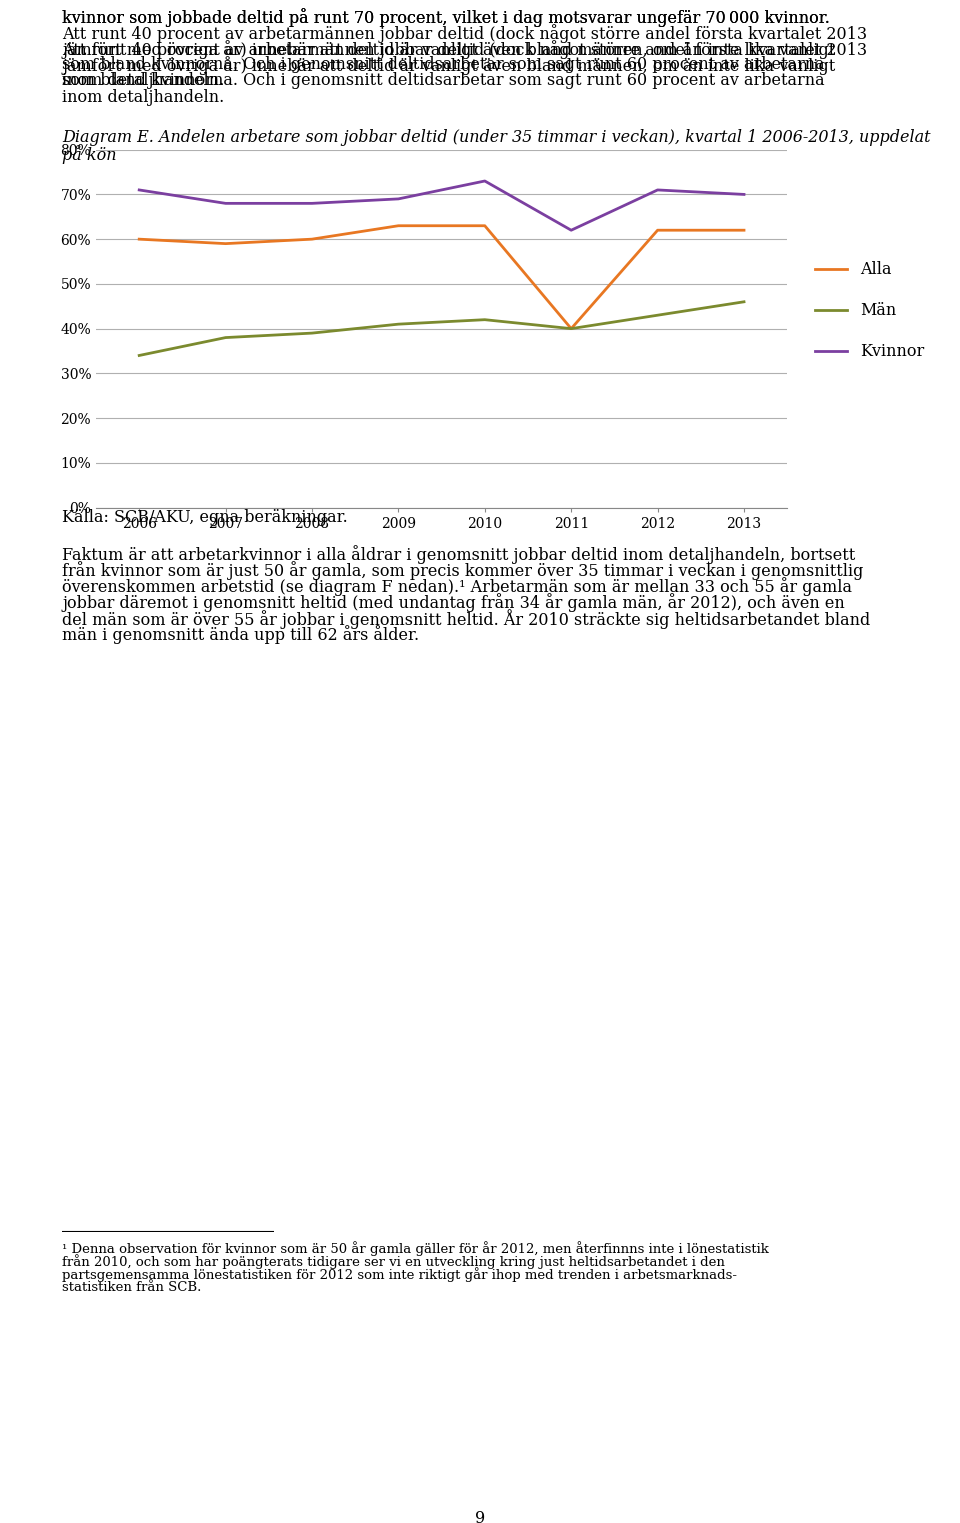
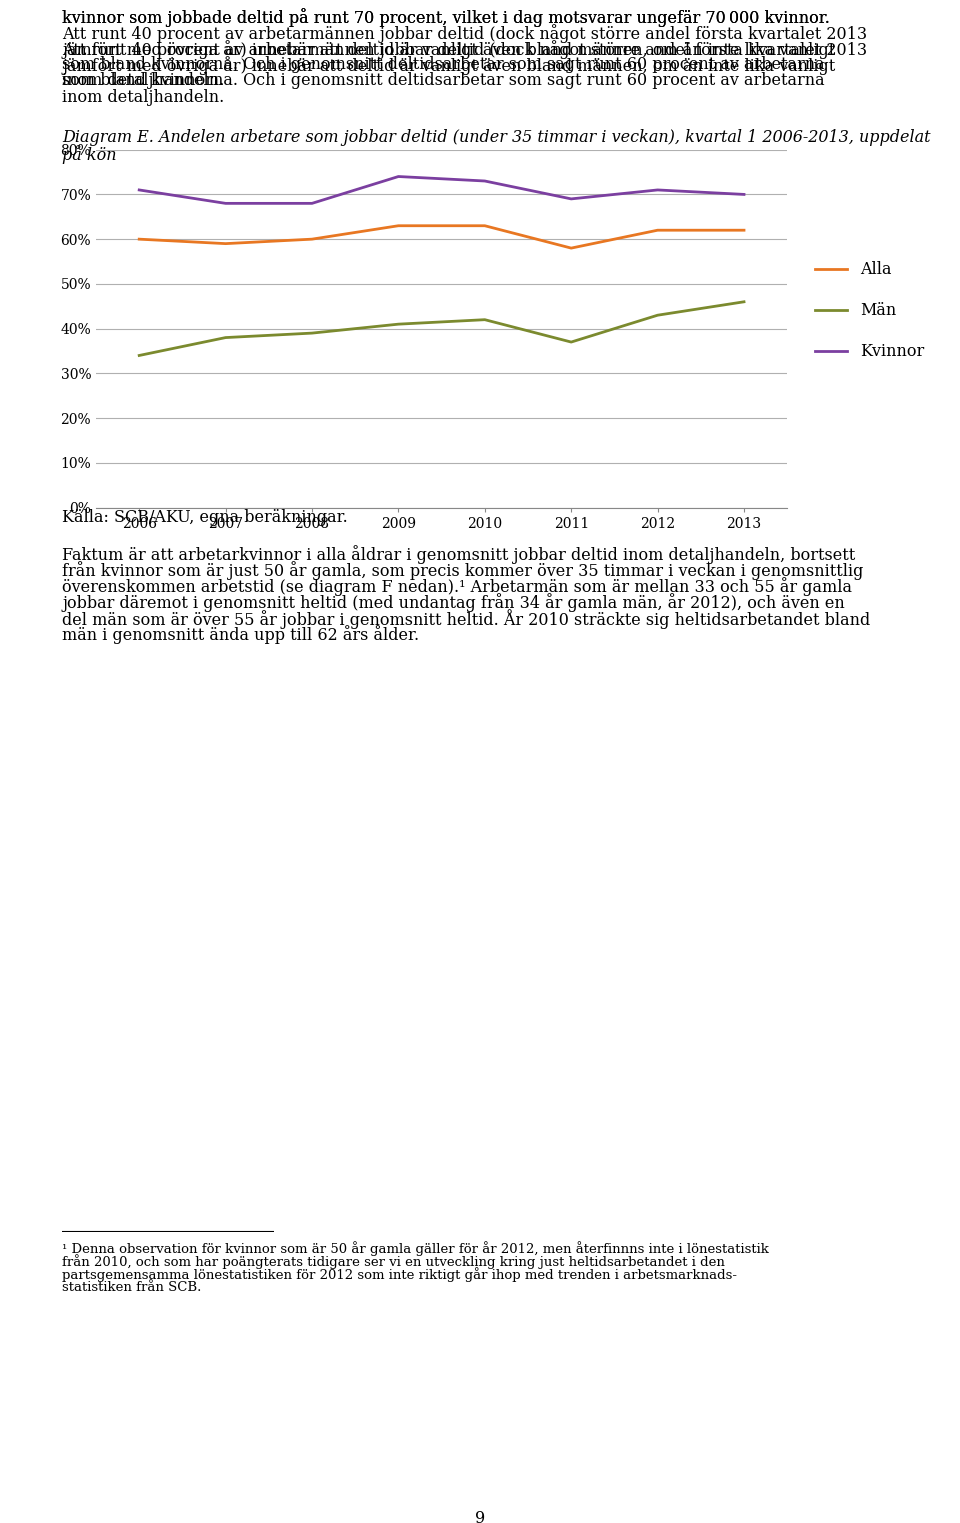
Kvinnor/2009: 69% -> 74%
Alla/2011: 40% -> 58%
Män/2011: 40% -> 37%
Kvinnor/2011: 62% -> 69%
